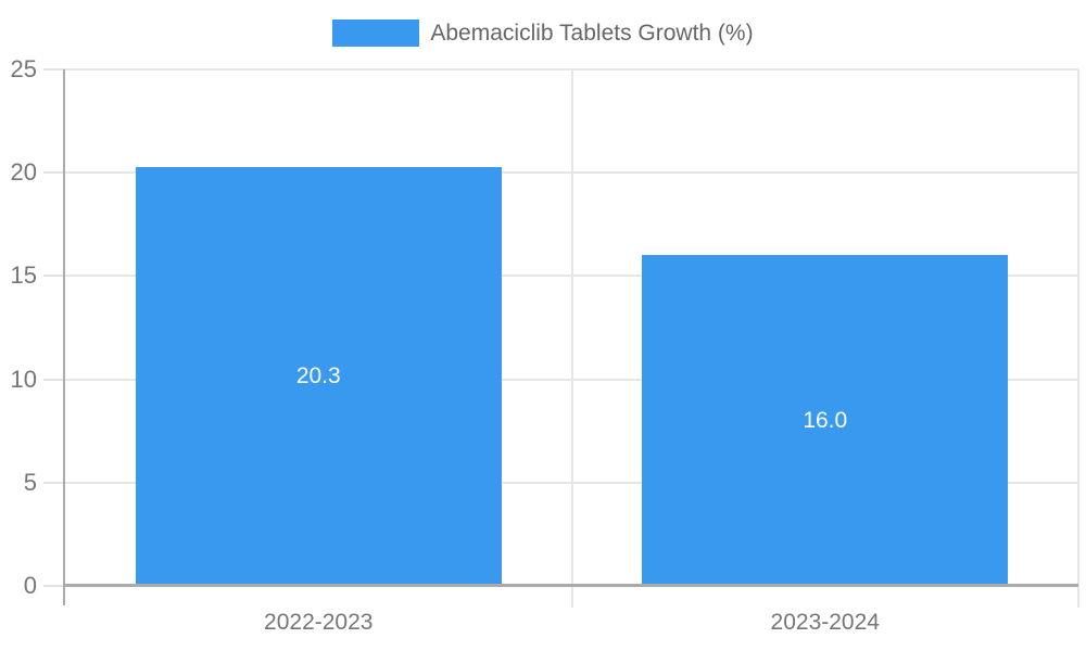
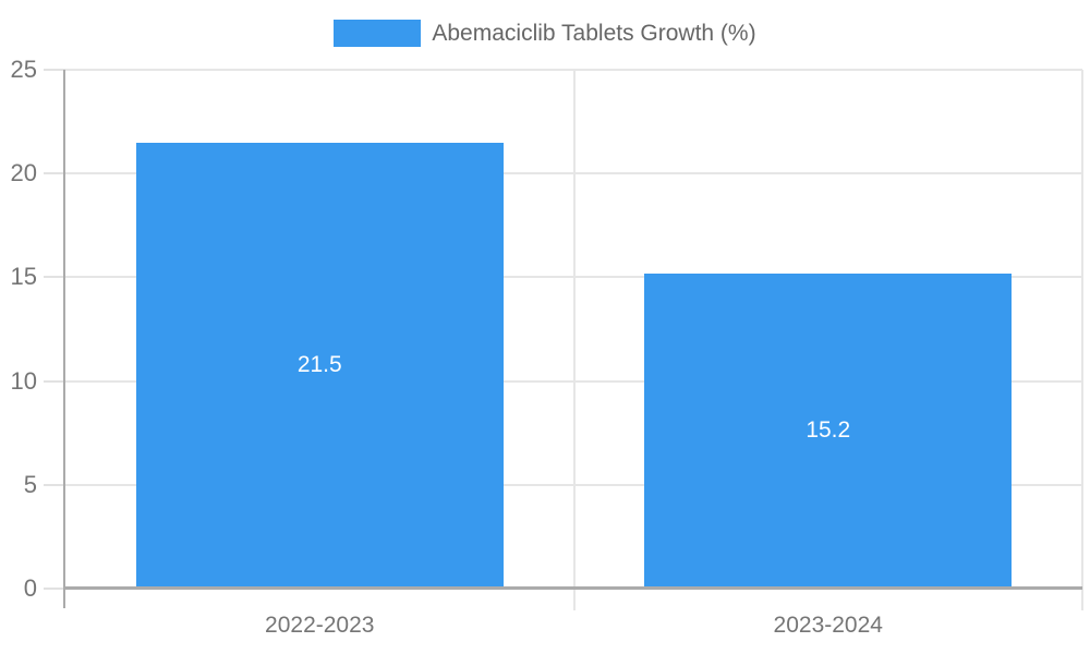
2022-2023: 20.3 -> 21.5
2023-2024: 16.0 -> 15.2
